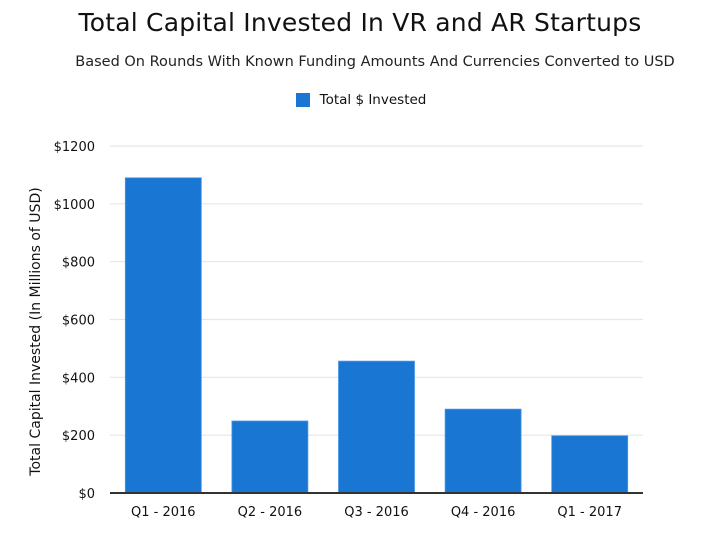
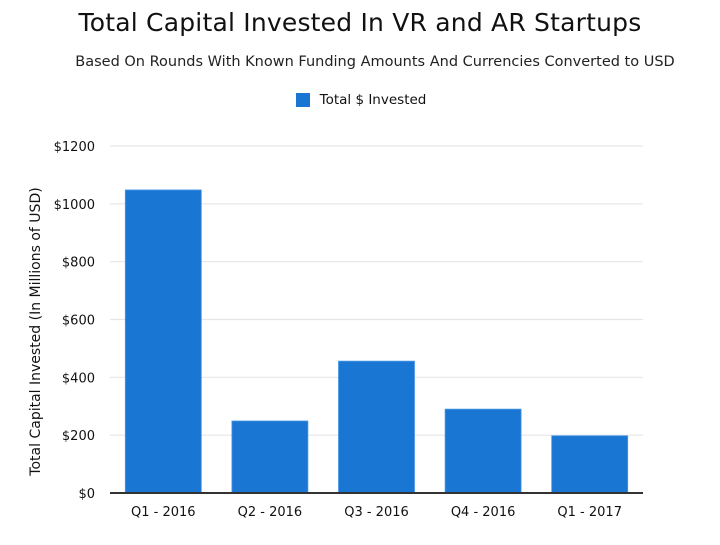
Q1 - 2016: $1090 -> $1050
